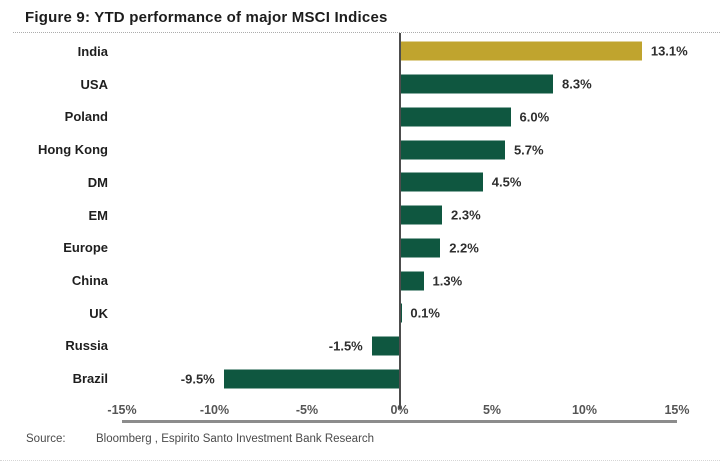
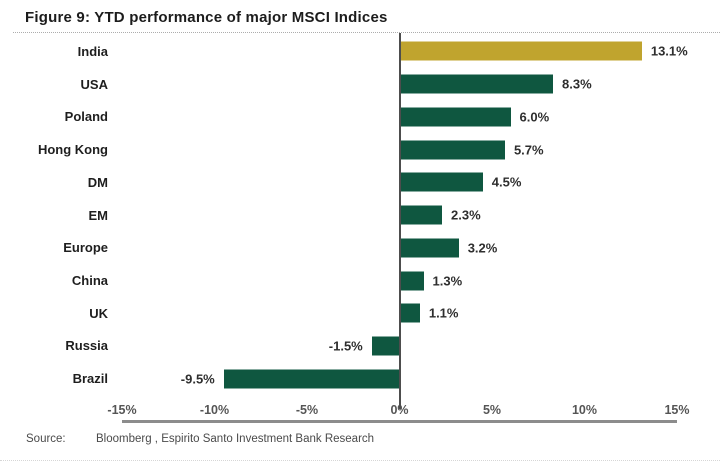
Europe: 2.2% -> 3.2%
UK: 0.1% -> 1.1%
